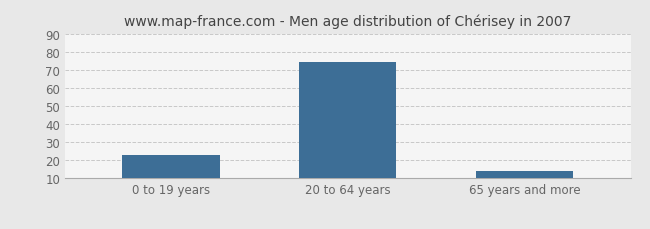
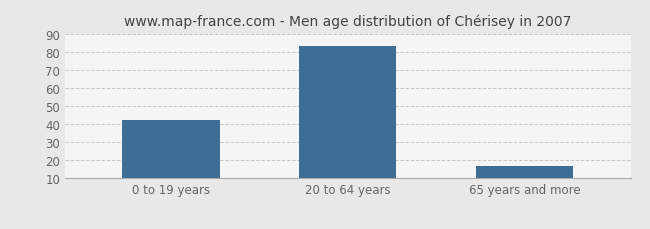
0 to 19 years: 23 -> 42
20 to 64 years: 74 -> 83
65 years and more: 14 -> 17
